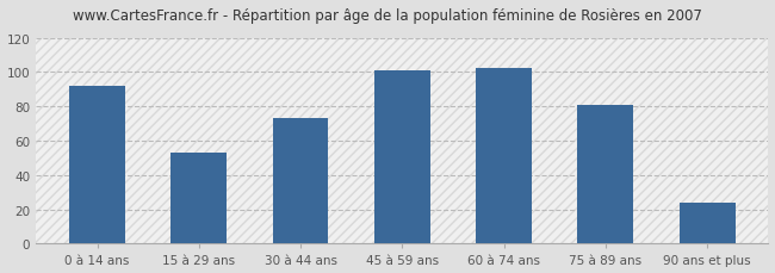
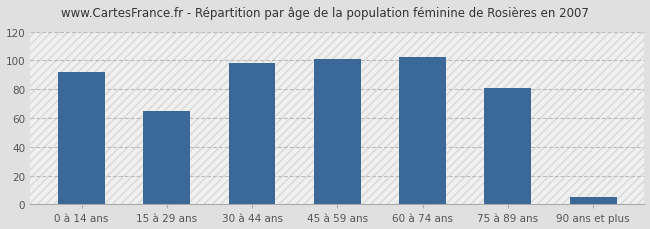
15 à 29 ans: 53 -> 65
30 à 44 ans: 73 -> 98
90 ans et plus: 24 -> 5
